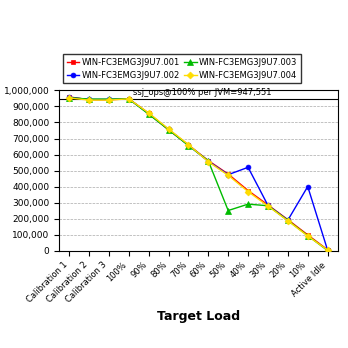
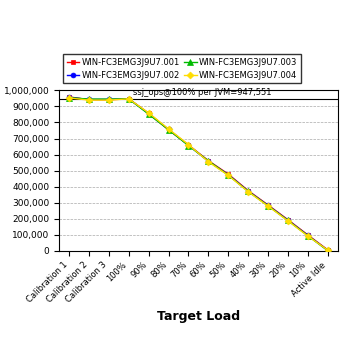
WIN-FC3EMG3J9U7.003/50%: 250,000 -> 470,000
WIN-FC3EMG3J9U7.002/40%: 520,000 -> 370,000
WIN-FC3EMG3J9U7.003/40%: 290,000 -> 370,000
WIN-FC3EMG3J9U7.002/10%: 400,000 -> 100,000
